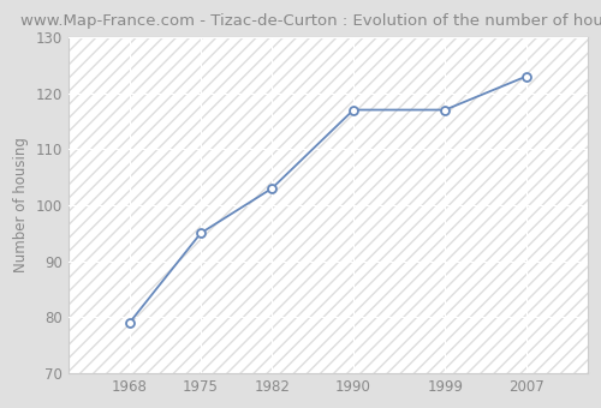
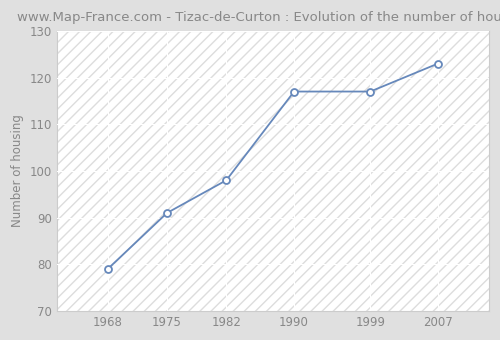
1975: 95 -> 91
1982: 103 -> 98
